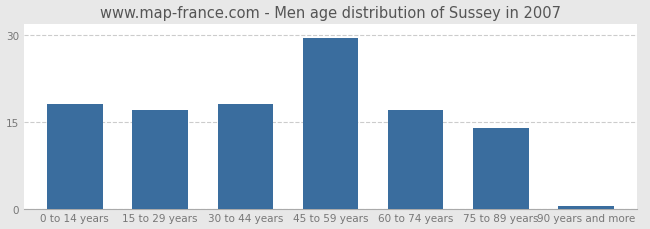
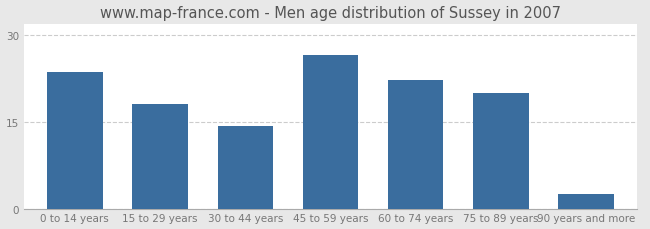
0 to 14 years: 18.0 -> 23.6
15 to 29 years: 17.0 -> 18.0
30 to 44 years: 18.0 -> 14.2
45 to 59 years: 29.5 -> 26.6
60 to 74 years: 17.0 -> 22.2
75 to 89 years: 14.0 -> 20.0
90 years and more: 0.4 -> 2.6
